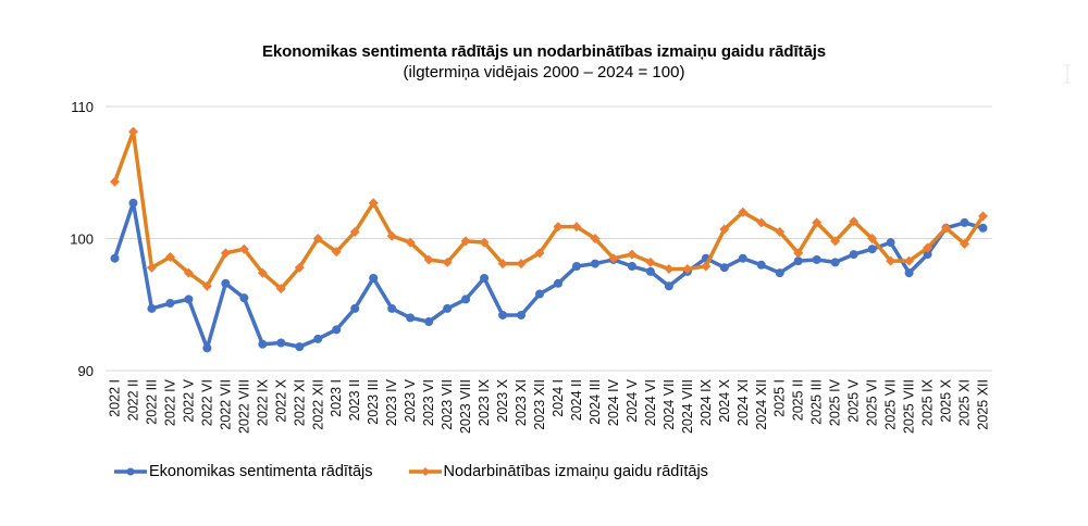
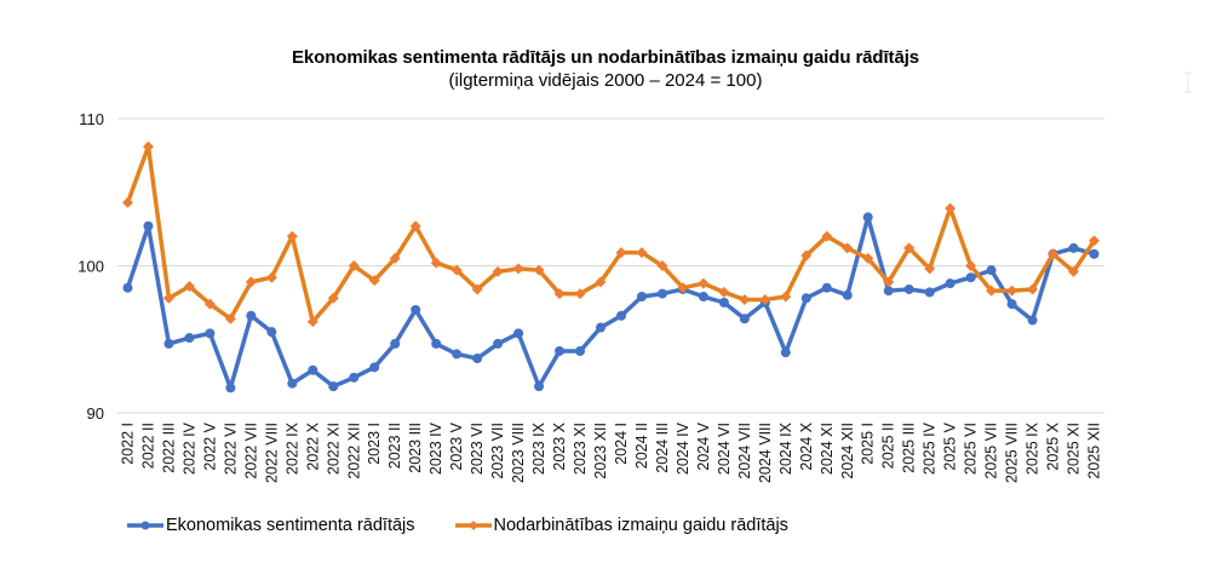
Nodarbinātības izmaiņu gaidu rādītājs/2022 IX: 97.4 -> 102.0
Ekonomikas sentimenta rādītājs/2022 X: 92.1 -> 92.9
Nodarbinātības izmaiņu gaidu rādītājs/2023 VII: 98.2 -> 99.6
Ekonomikas sentimenta rādītājs/2023 IX: 97.0 -> 91.8
Ekonomikas sentimenta rādītājs/2024 IX: 98.5 -> 94.1
Ekonomikas sentimenta rādītājs/2025 I: 97.4 -> 103.3
Nodarbinātības izmaiņu gaidu rādītājs/2025 V: 101.3 -> 103.9
Ekonomikas sentimenta rādītājs/2025 IX: 98.8 -> 96.3
Nodarbinātības izmaiņu gaidu rādītājs/2025 IX: 99.3 -> 98.4
